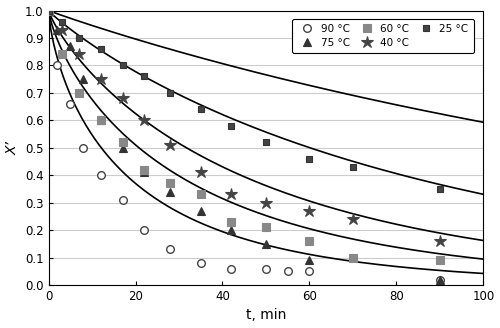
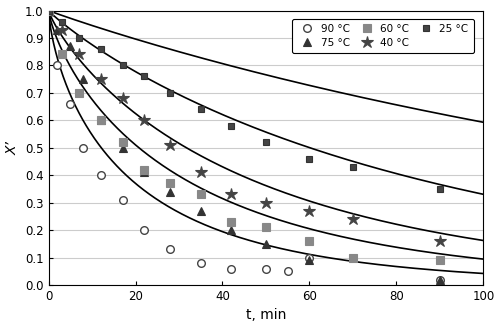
90 °C/60: 0.05 -> 0.10
